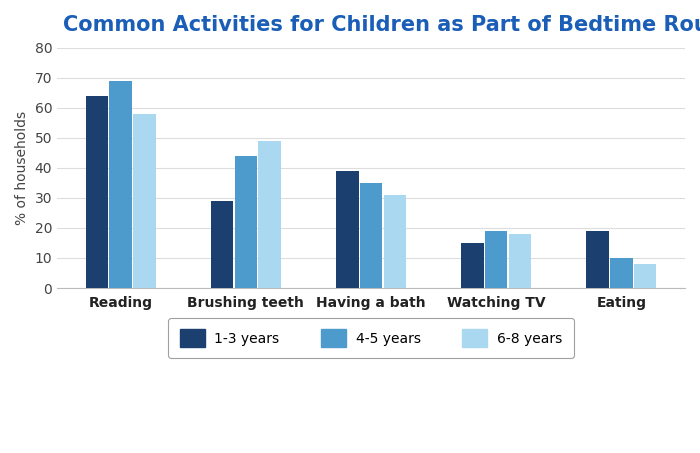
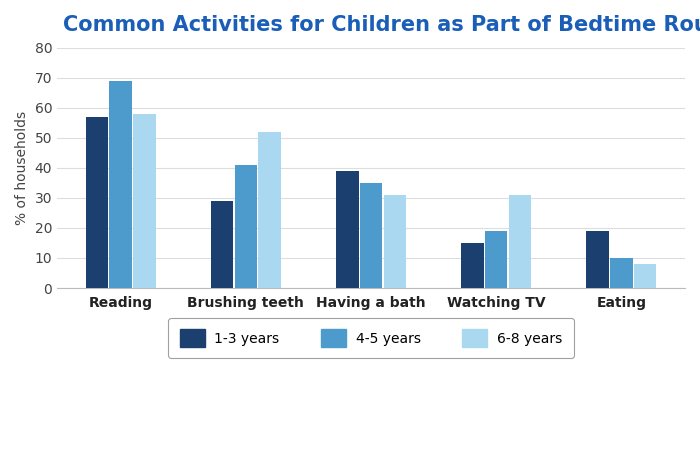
1-3 years/Reading: 64 -> 57
4-5 years/Brushing teeth: 44 -> 41
6-8 years/Brushing teeth: 49 -> 52
6-8 years/Watching TV: 18 -> 31
